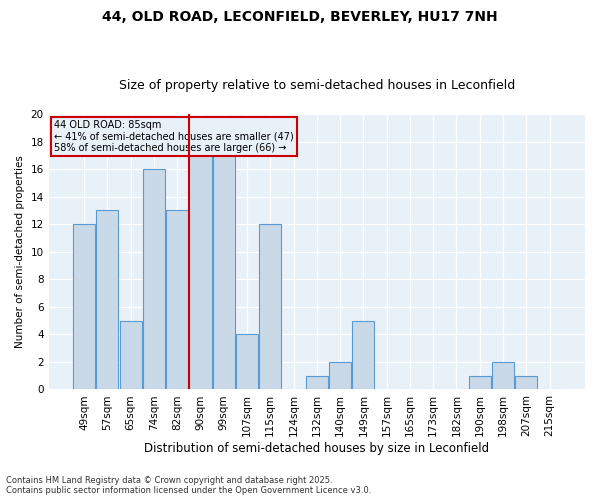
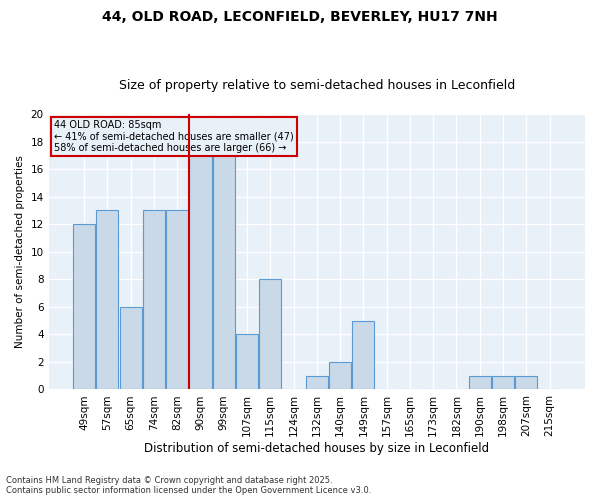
65sqm: 5 -> 6
74sqm: 16 -> 13
115sqm: 12 -> 8
198sqm: 2 -> 1
